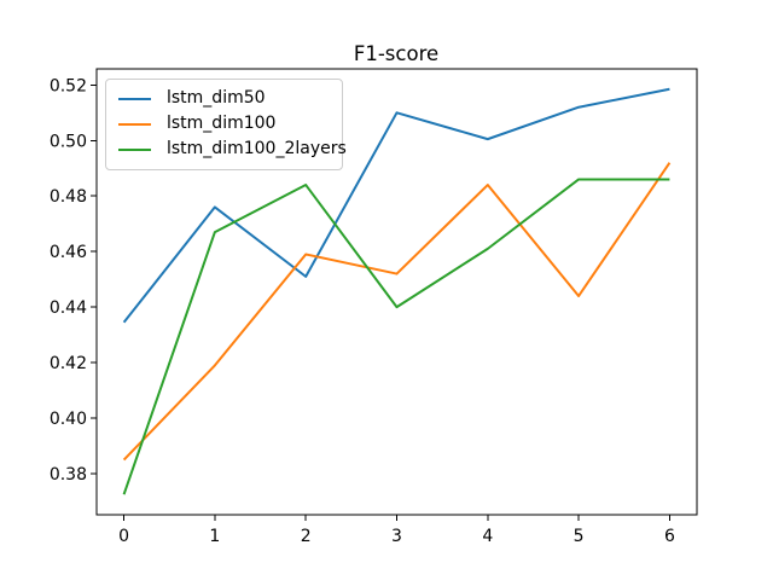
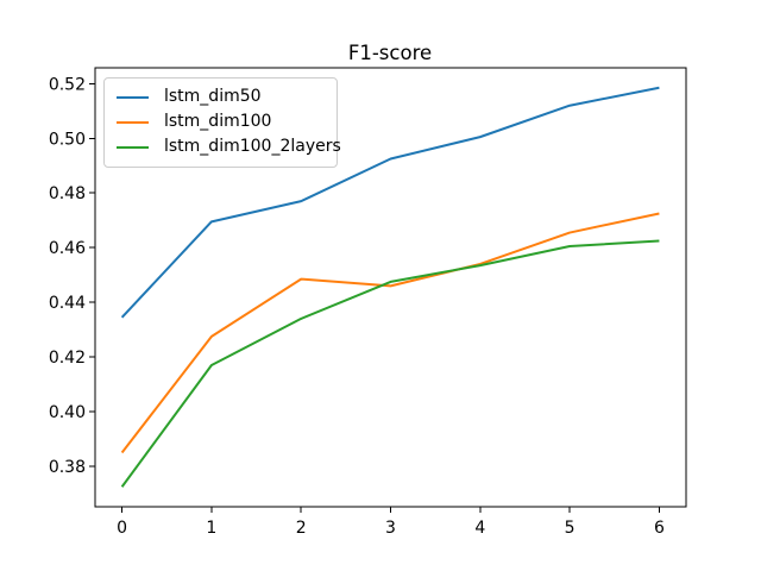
lstm_dim50/1: 0.476 -> 0.469
lstm_dim100/1: 0.419 -> 0.427
lstm_dim100_2layers/1: 0.467 -> 0.417
lstm_dim50/2: 0.451 -> 0.477
lstm_dim100/2: 0.459 -> 0.449
lstm_dim100_2layers/2: 0.484 -> 0.434
lstm_dim50/3: 0.510 -> 0.492
lstm_dim100/3: 0.452 -> 0.446
lstm_dim100_2layers/3: 0.440 -> 0.448
lstm_dim100/4: 0.484 -> 0.454
lstm_dim100_2layers/4: 0.461 -> 0.454
lstm_dim100/5: 0.444 -> 0.466
lstm_dim100_2layers/5: 0.486 -> 0.461
lstm_dim100/6: 0.492 -> 0.472
lstm_dim100_2layers/6: 0.486 -> 0.463
